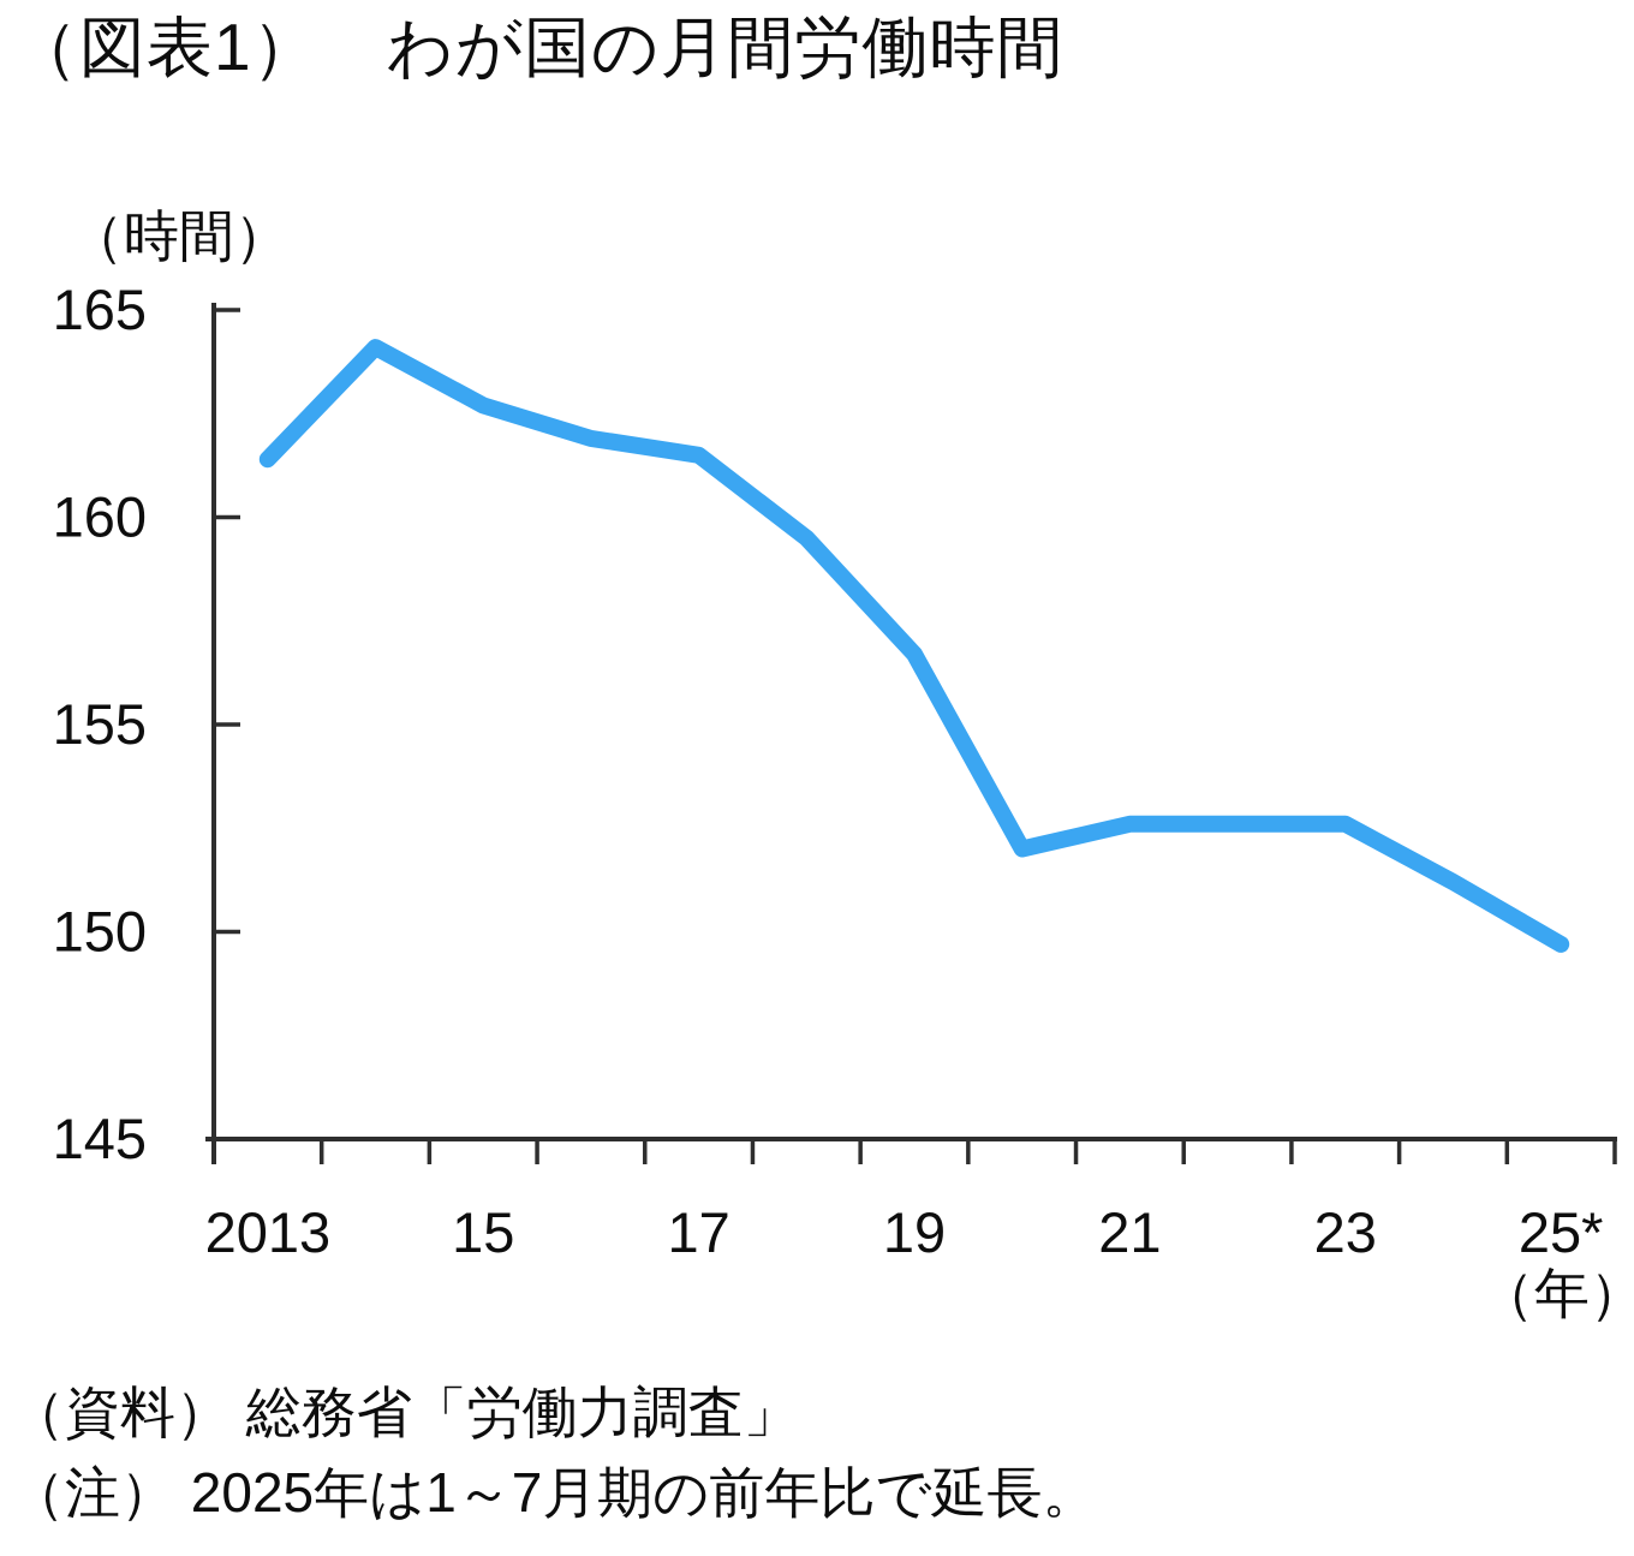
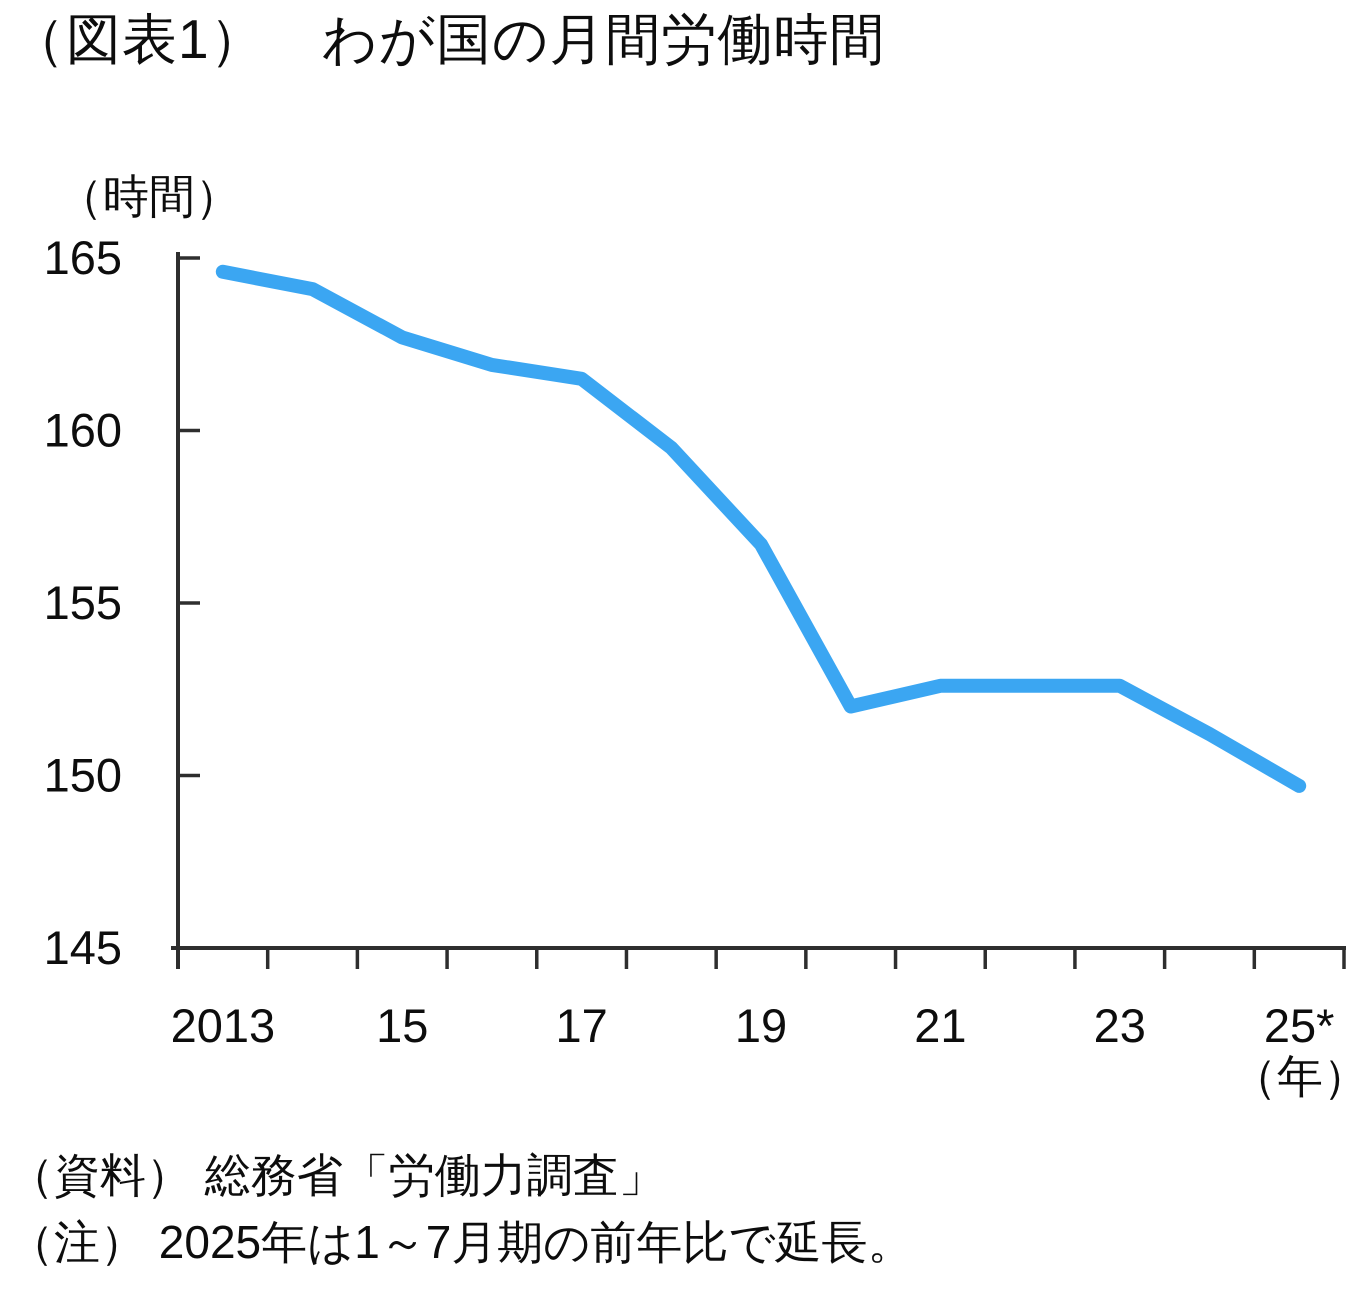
2013: 161.4 -> 164.6
